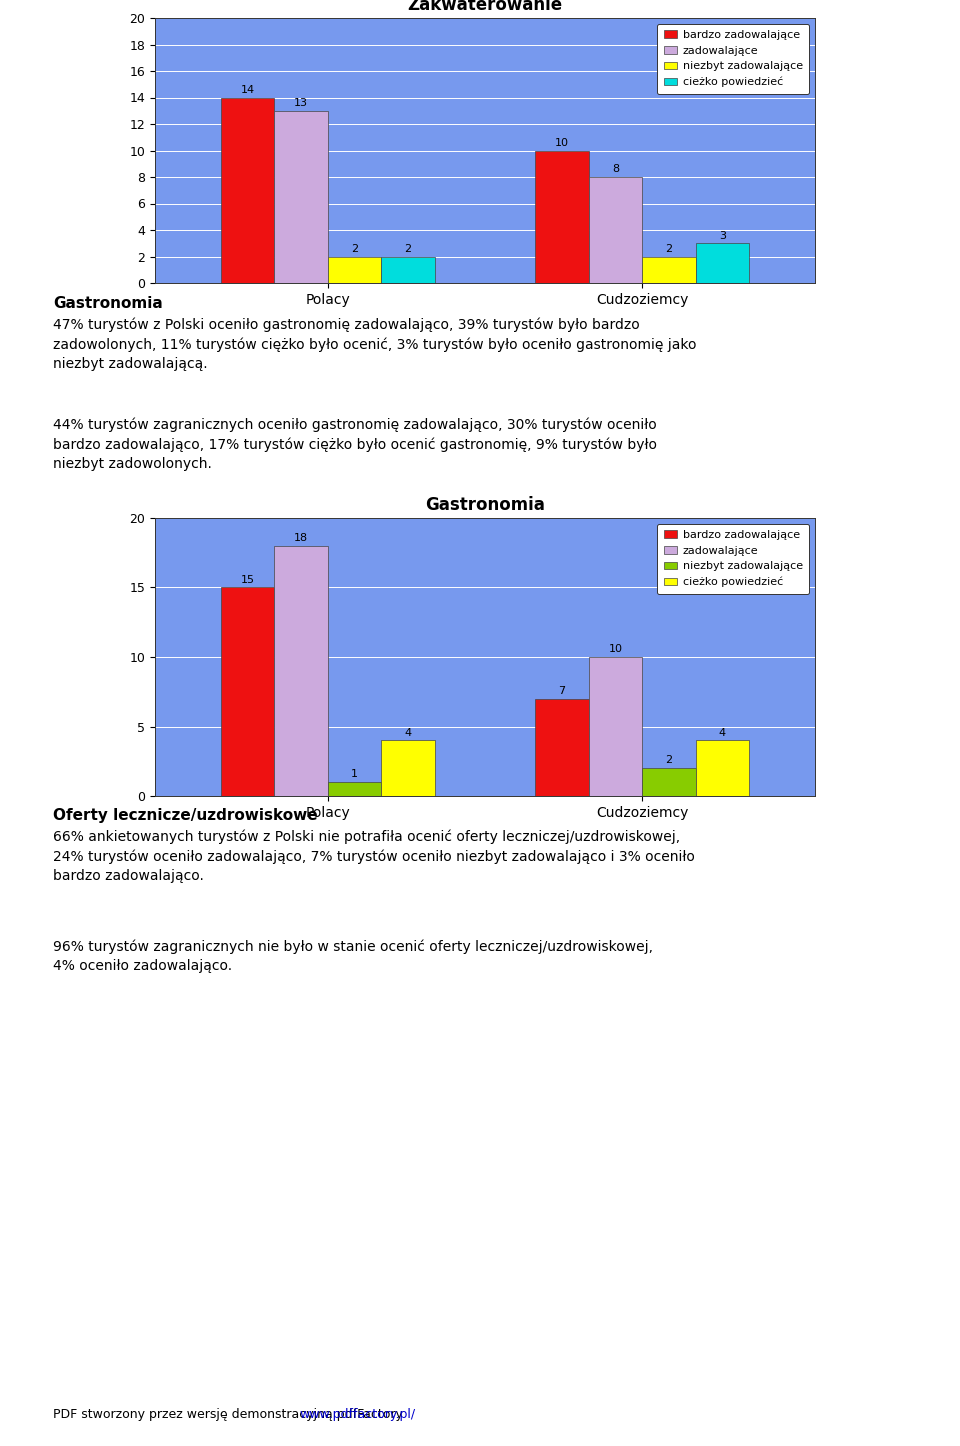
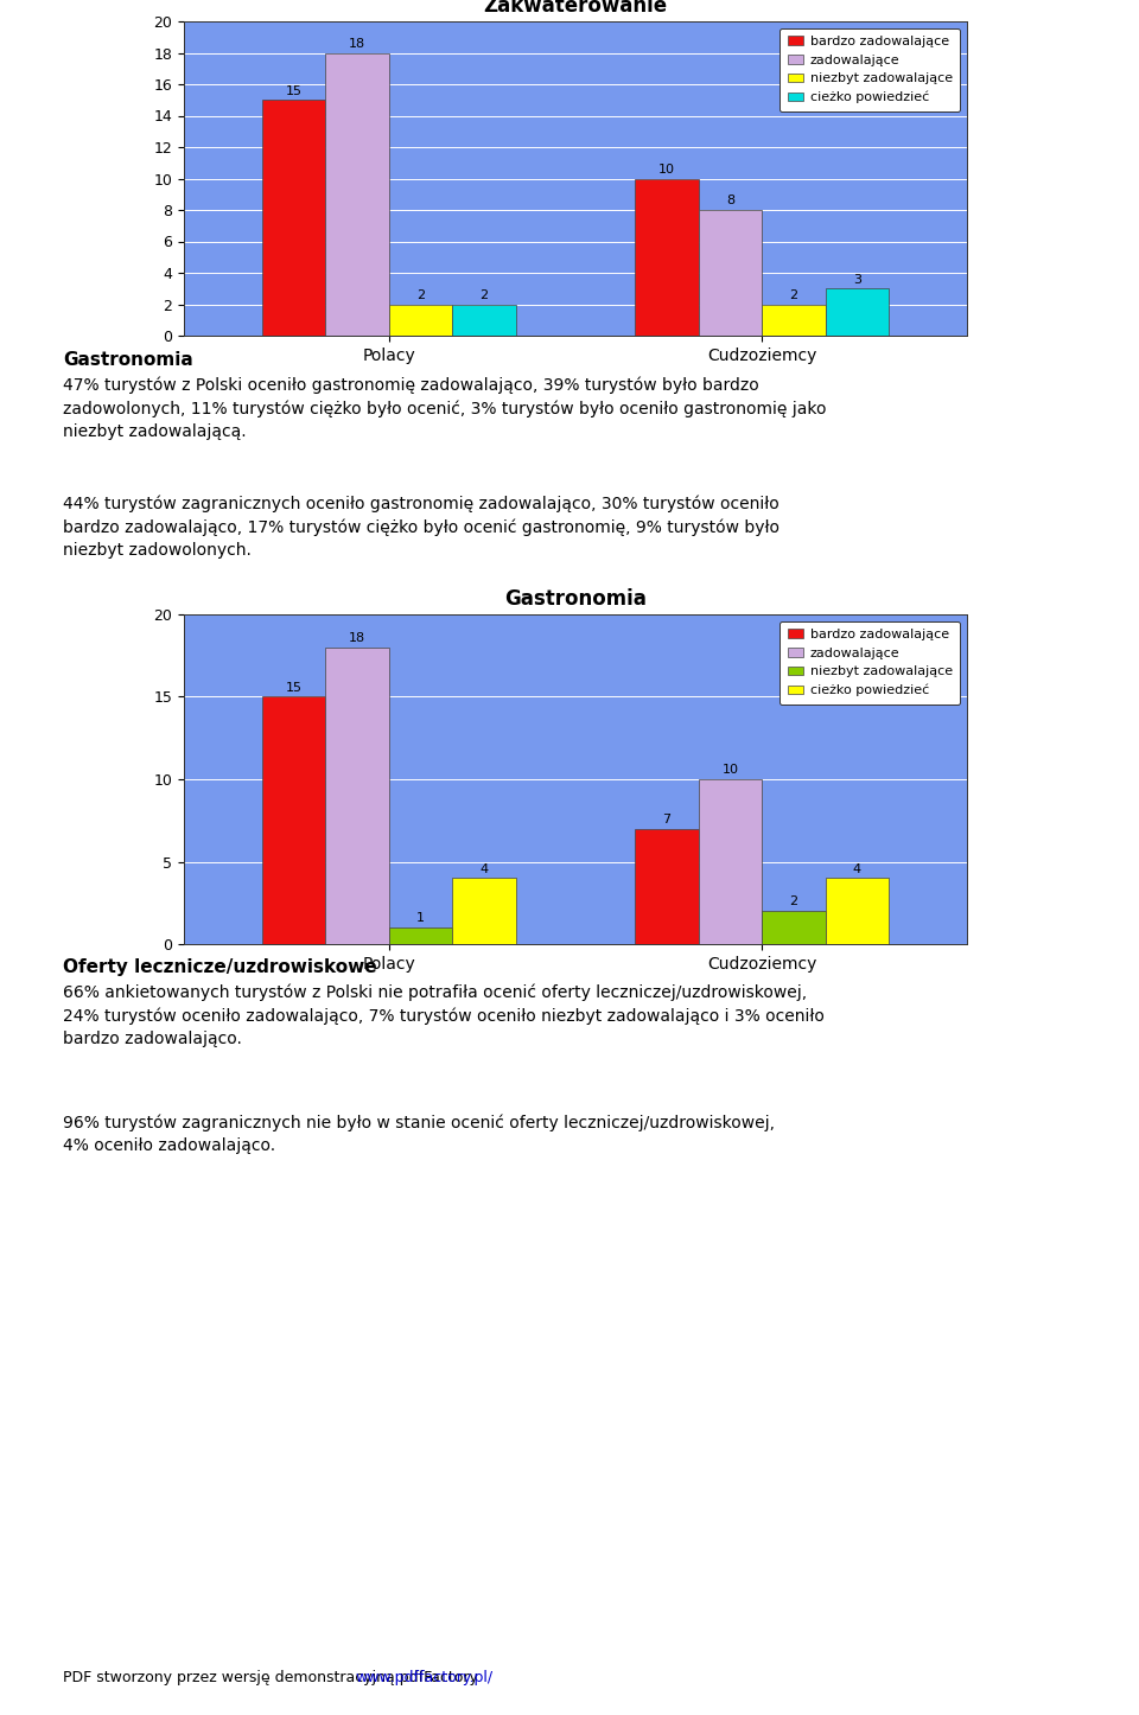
bardzo zadowalające/Polacy: 14 -> 15
zadowalające/Polacy: 13 -> 18
